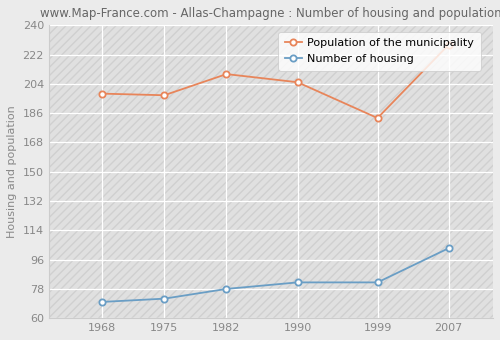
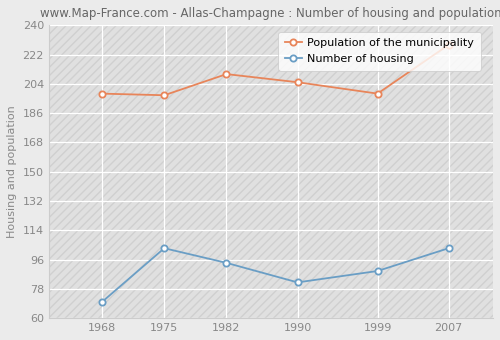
Number of housing/1975: 72 -> 103
Number of housing/1982: 78 -> 94
Number of housing/1999: 82 -> 89
Population of the municipality/1999: 183 -> 198
